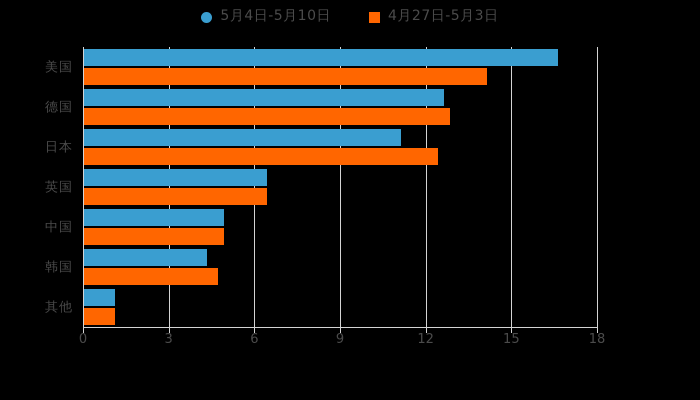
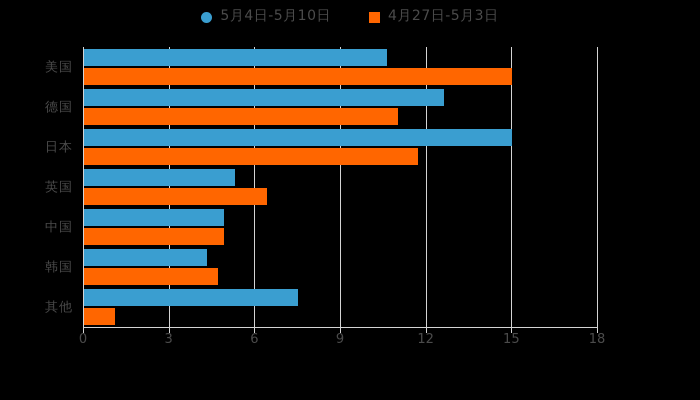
5月4日-5月10日/美国: 16.6 -> 10.6
4月27日-5月3日/美国: 14.1 -> 15.0
4月27日-5月3日/德国: 12.8 -> 11.0
5月4日-5月10日/日本: 11.1 -> 15.0
4月27日-5月3日/日本: 12.4 -> 11.7
5月4日-5月10日/英国: 6.4 -> 5.3
5月4日-5月10日/其他: 1.1 -> 7.5
